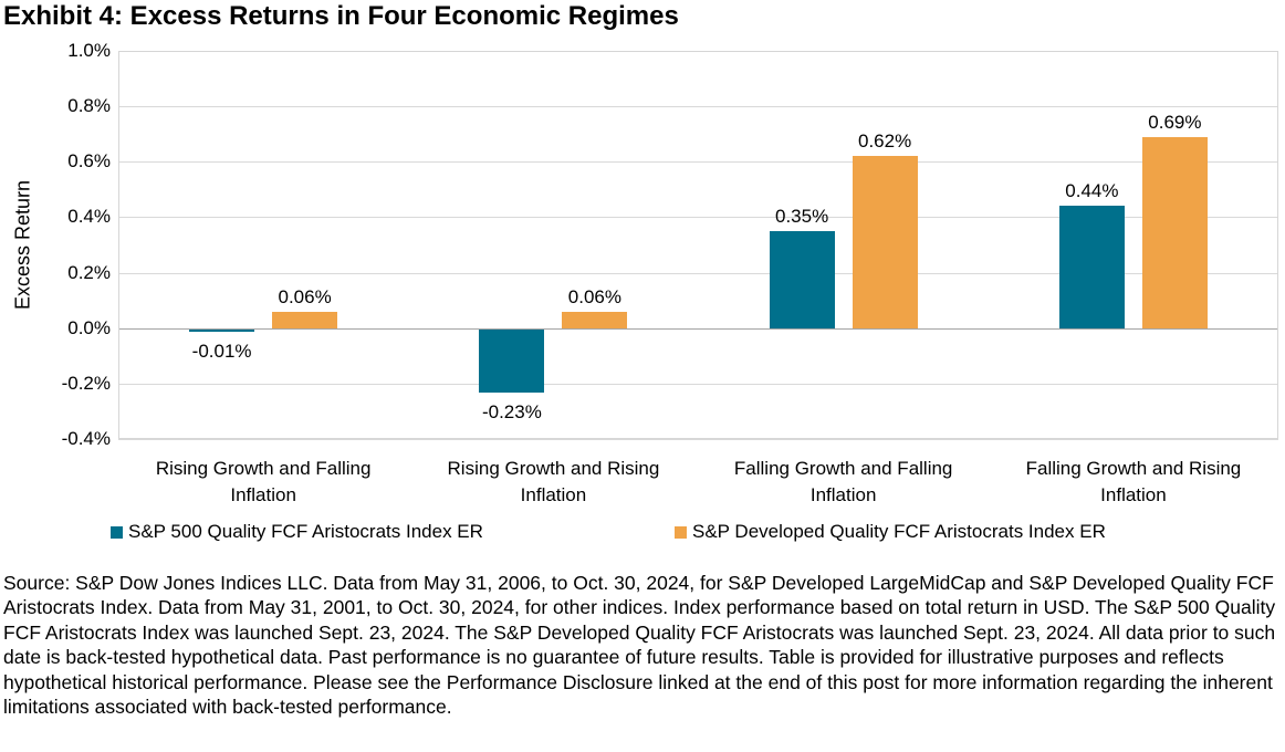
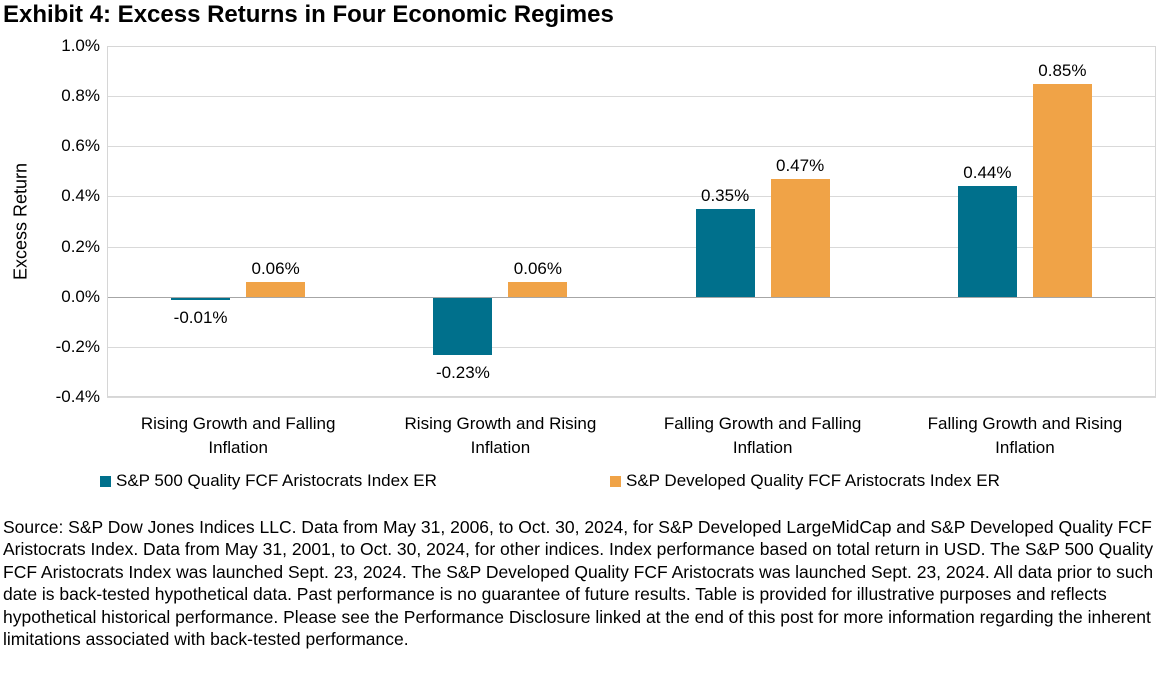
S&P Developed Quality FCF Aristocrats Index ER/Falling Growth and Falling Inflation: 0.62% -> 0.47%
S&P Developed Quality FCF Aristocrats Index ER/Falling Growth and Rising Inflation: 0.69% -> 0.85%
